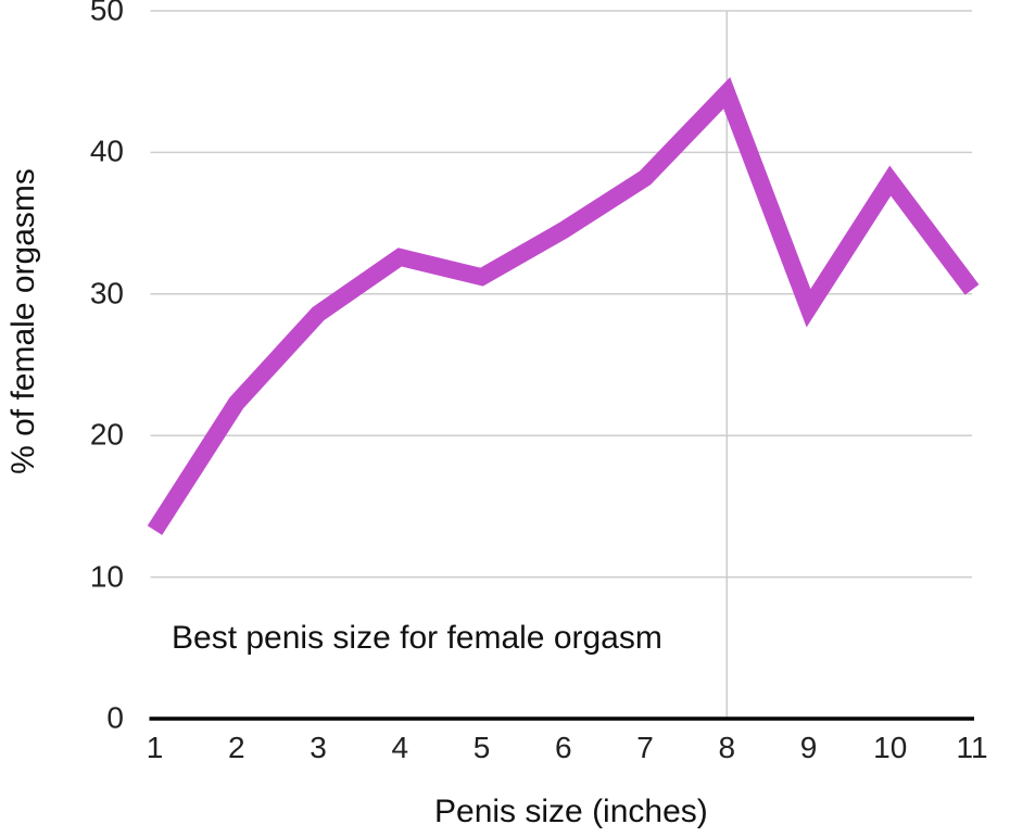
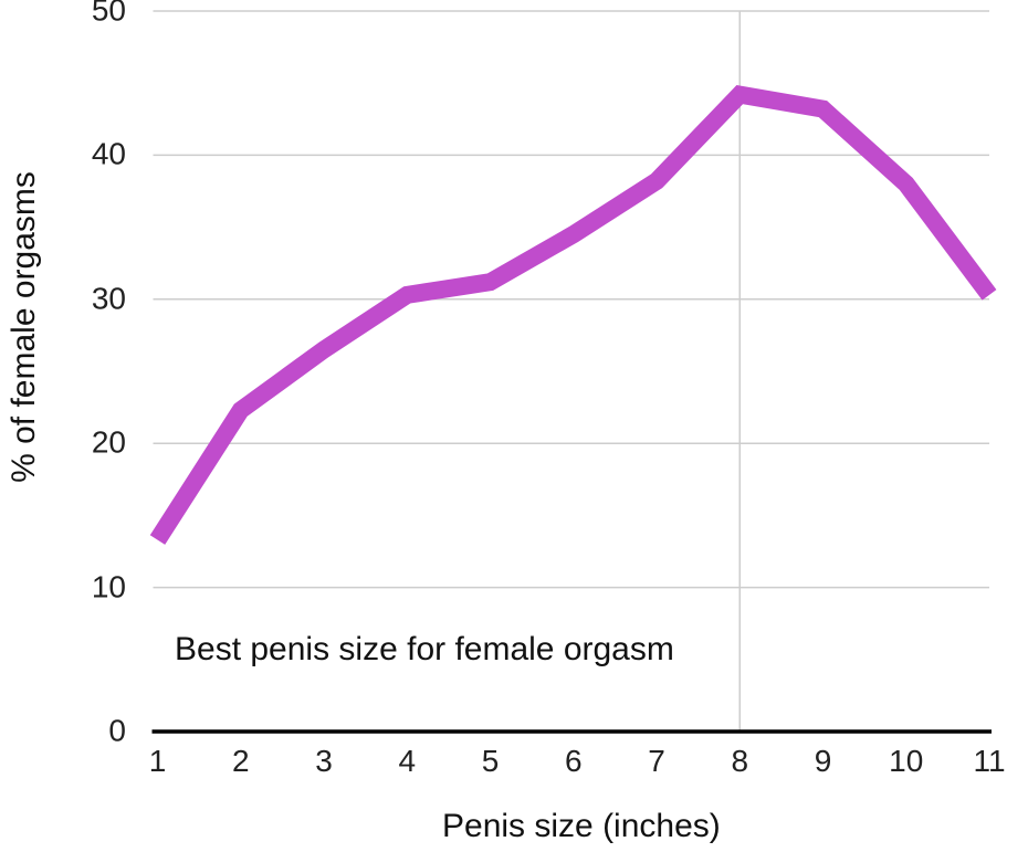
3: 28.6 -> 26.5
4: 32.6 -> 30.3
9: 29.0 -> 43.2
